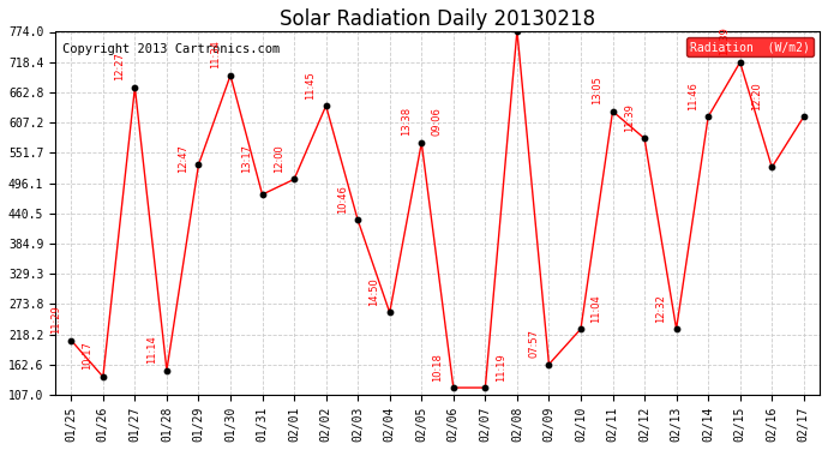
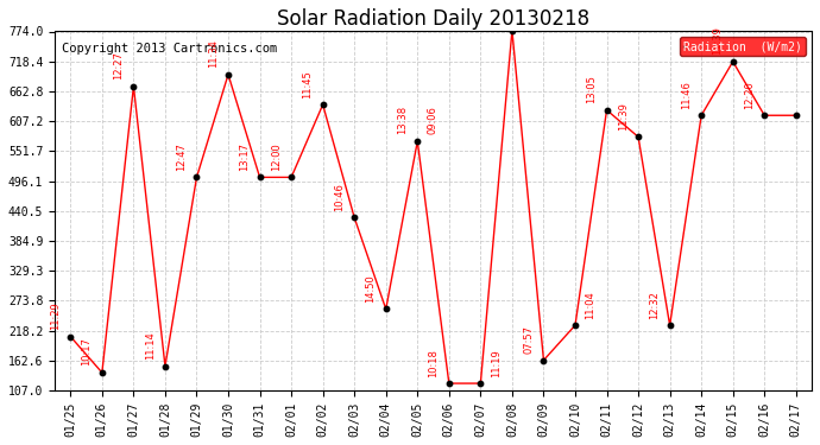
01/29: 530 -> 503
01/31: 475 -> 503
02/16: 525 -> 618
